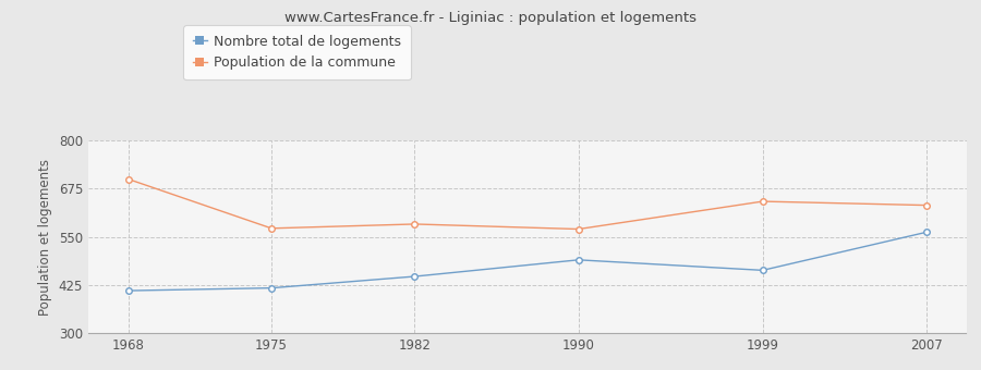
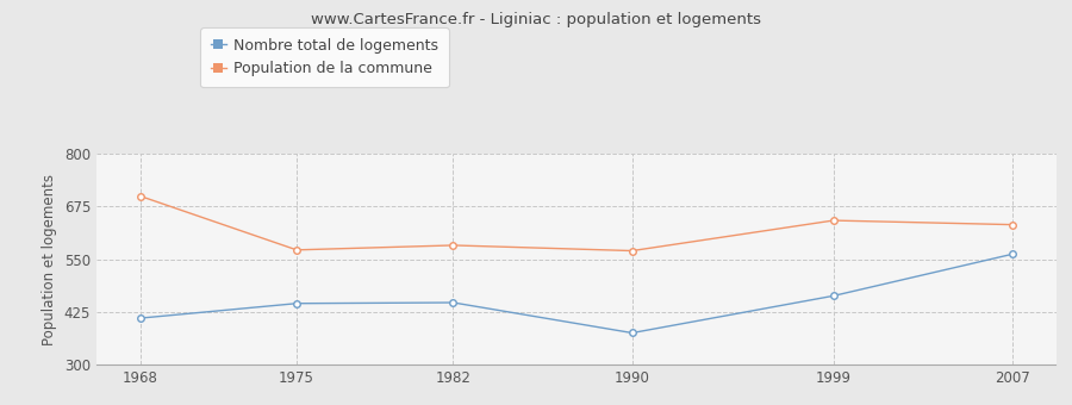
Nombre total de logements/1975: 417 -> 445
Nombre total de logements/1990: 490 -> 375
